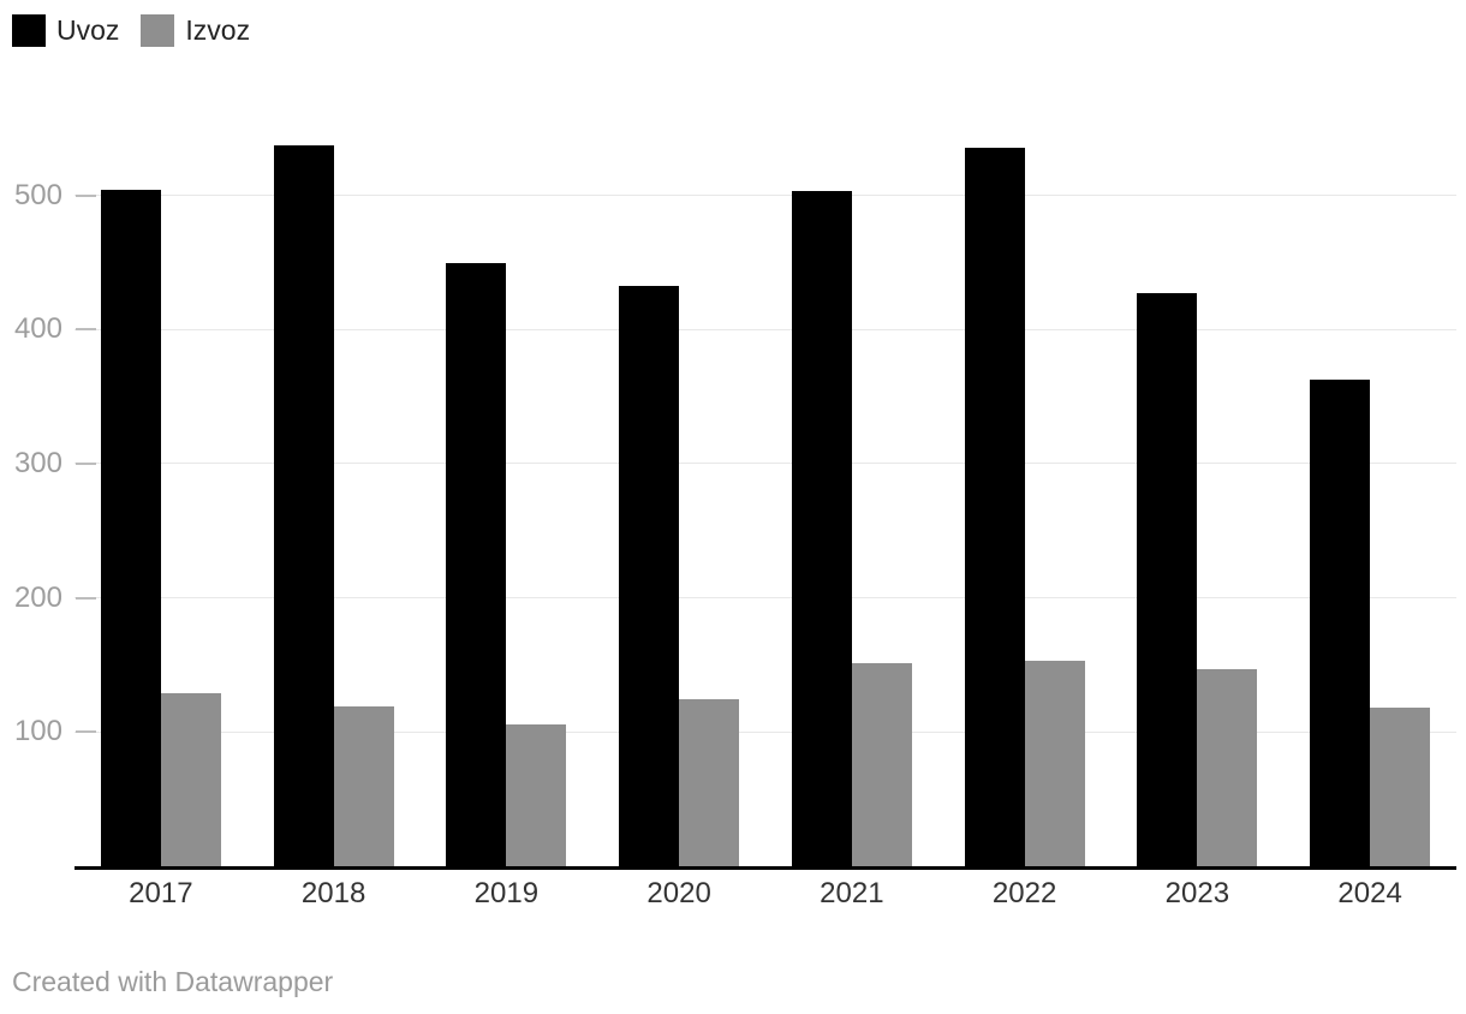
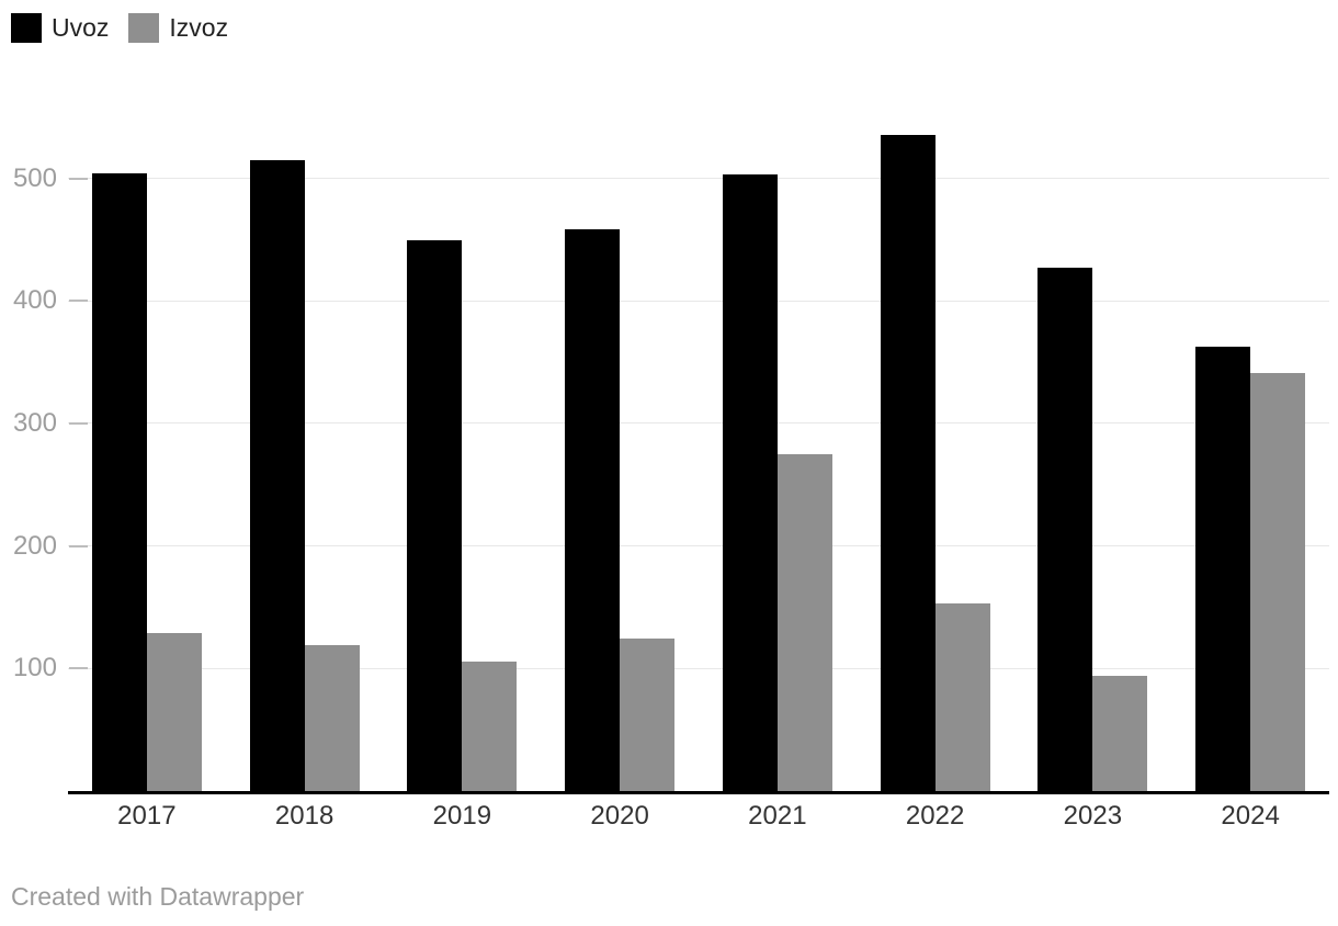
Uvoz/2018: 537 -> 515
Uvoz/2020: 432 -> 458
Izvoz/2021: 151 -> 275
Izvoz/2023: 147 -> 94
Izvoz/2024: 118 -> 341
